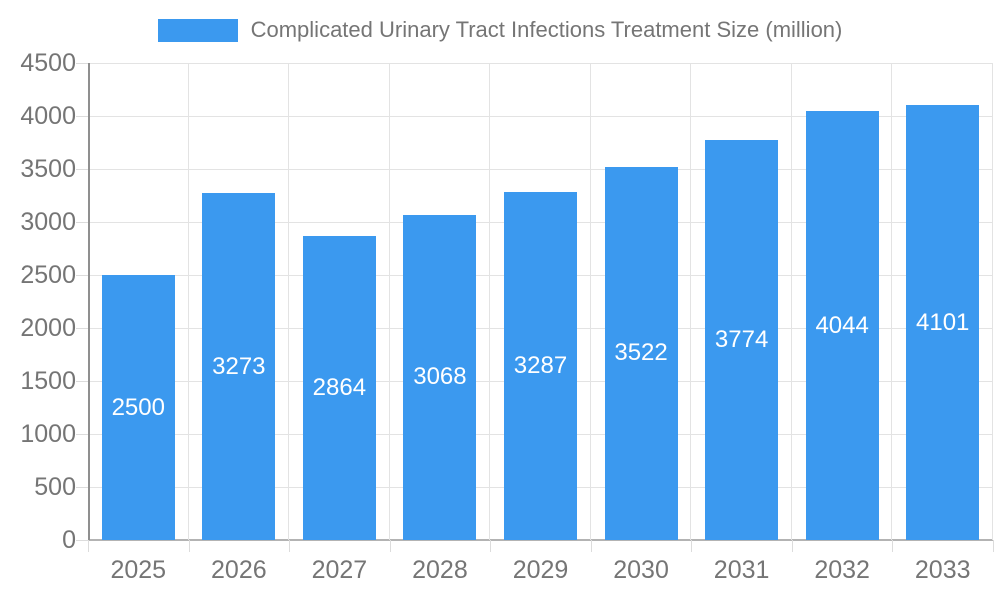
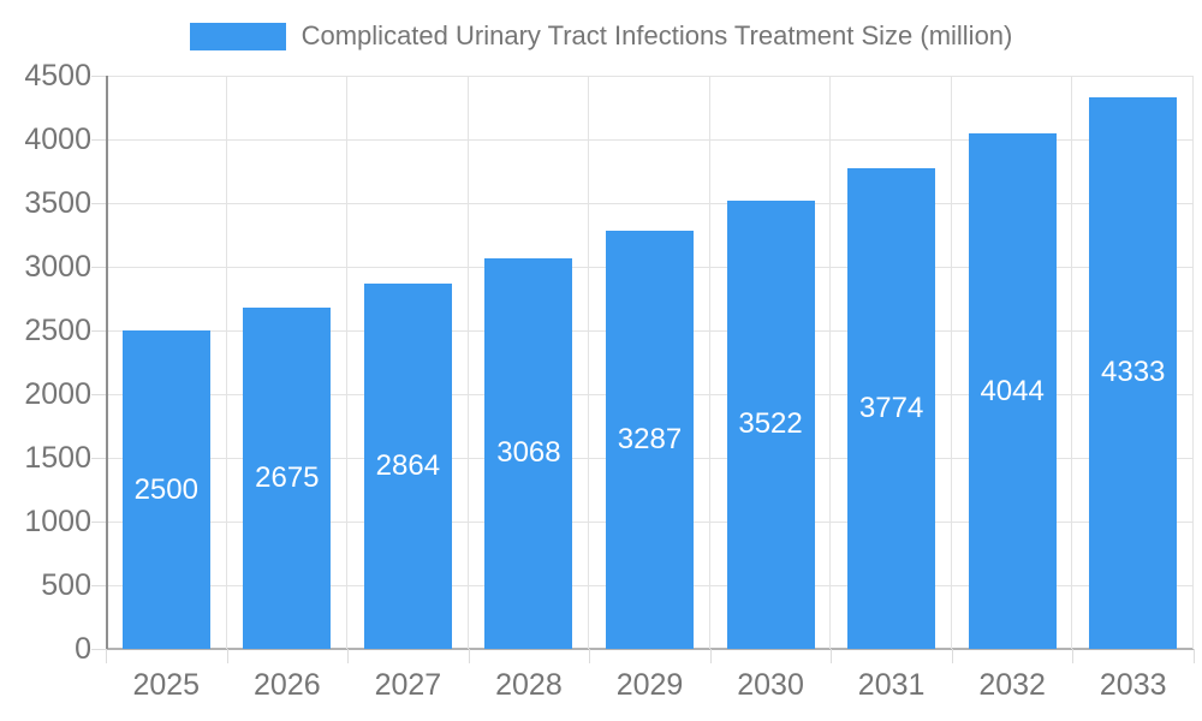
2026: 3273 -> 2675
2033: 4101 -> 4333
